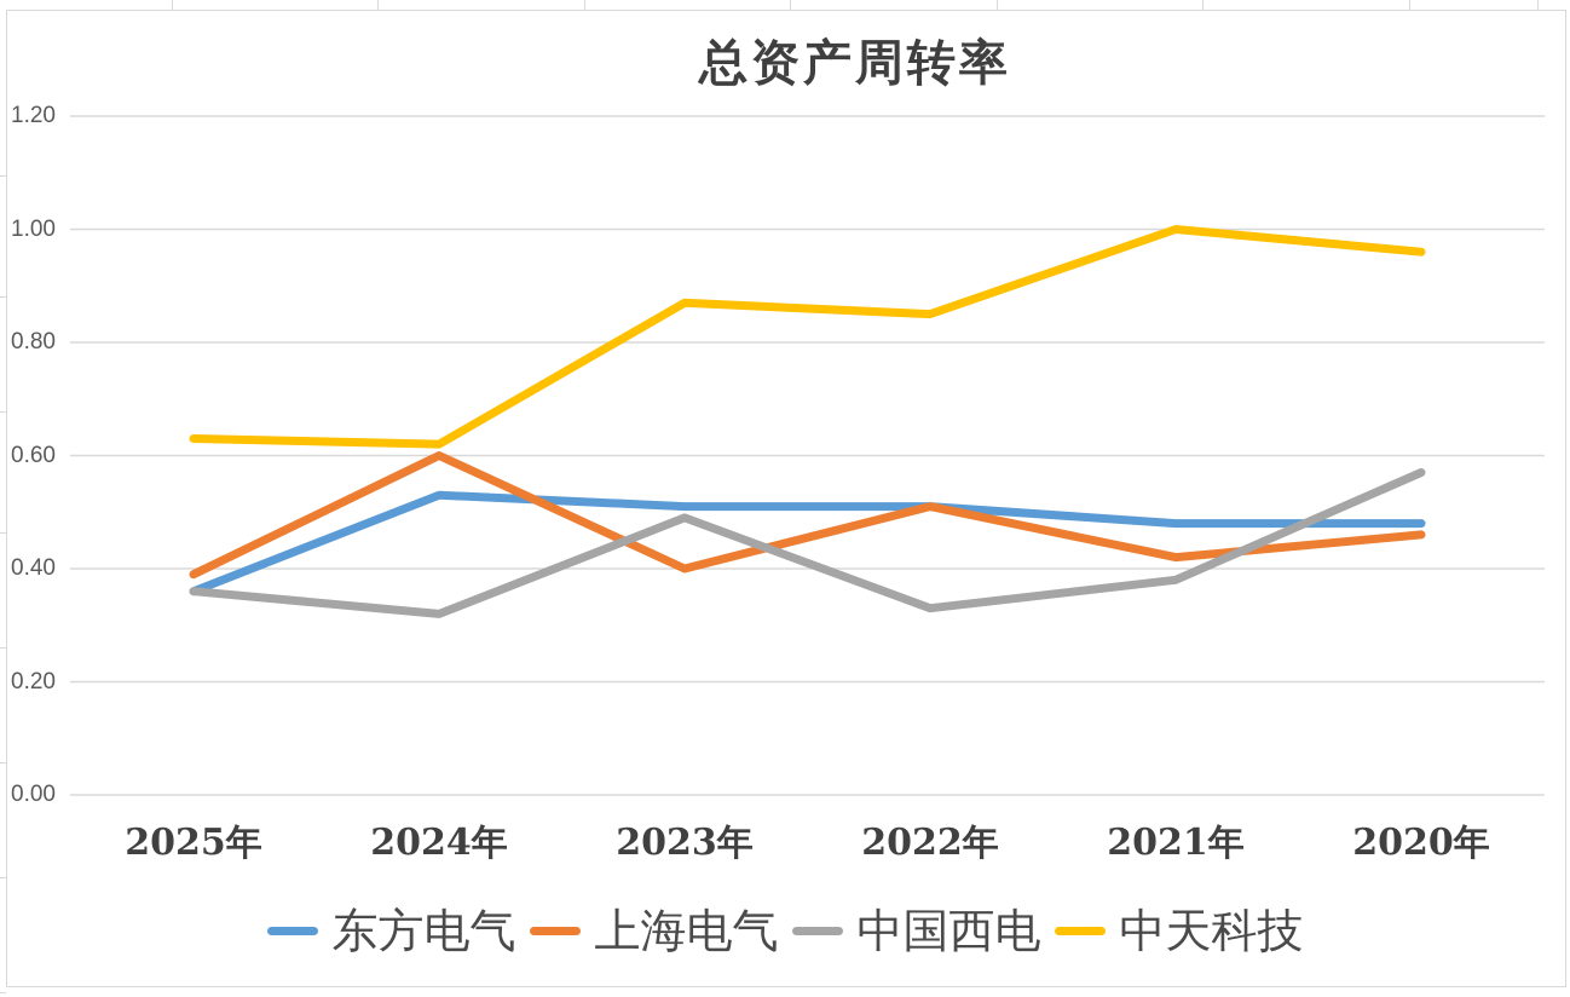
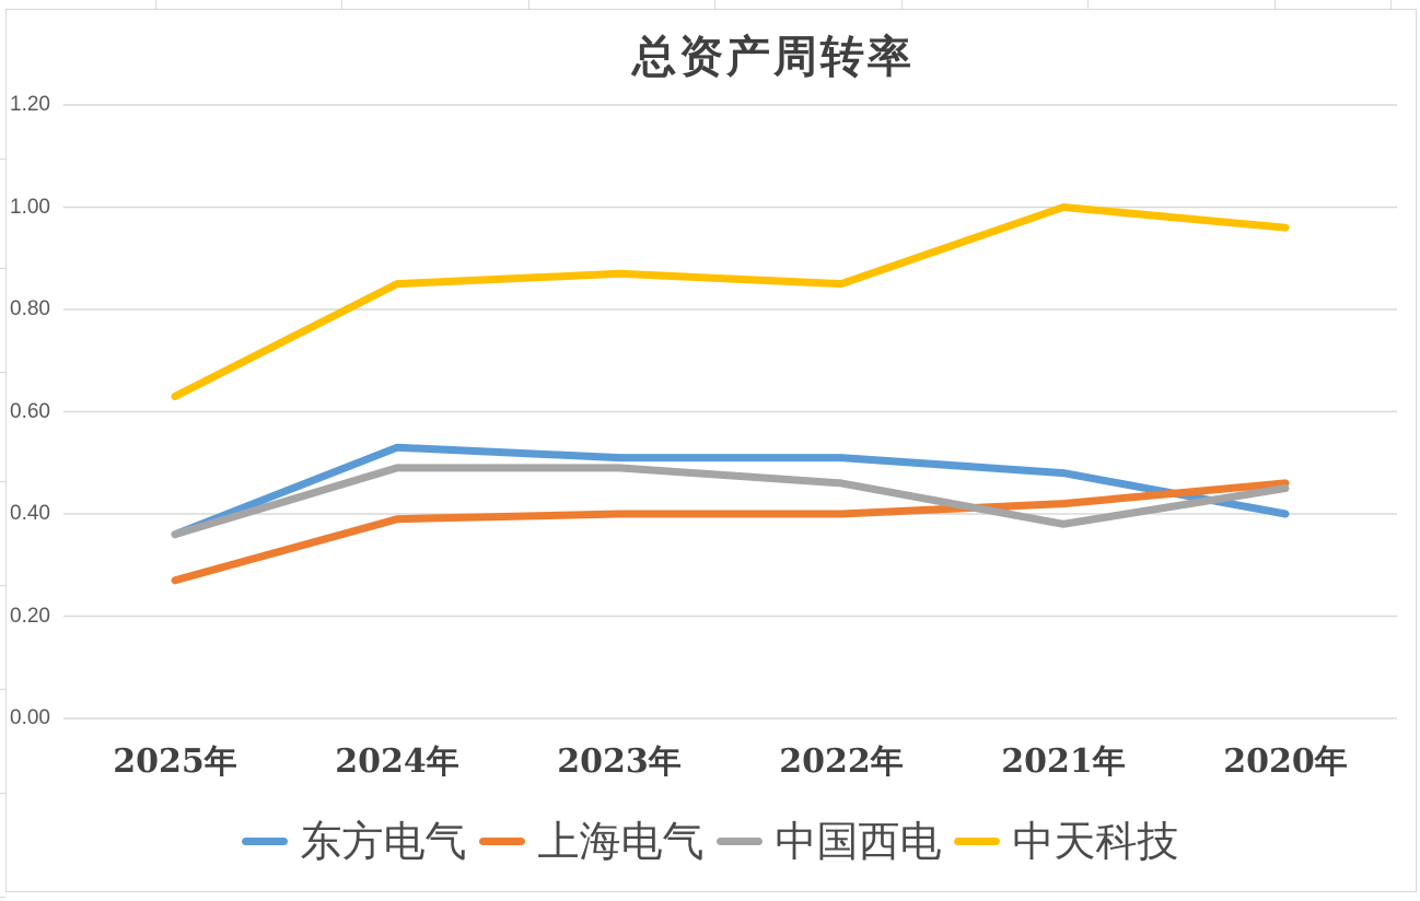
上海电气/2025年: 0.39 -> 0.27
上海电气/2024年: 0.60 -> 0.39
中国西电/2024年: 0.32 -> 0.49
中天科技/2024年: 0.62 -> 0.85
上海电气/2022年: 0.51 -> 0.40
中国西电/2022年: 0.33 -> 0.46
东方电气/2020年: 0.48 -> 0.40
中国西电/2020年: 0.57 -> 0.45
